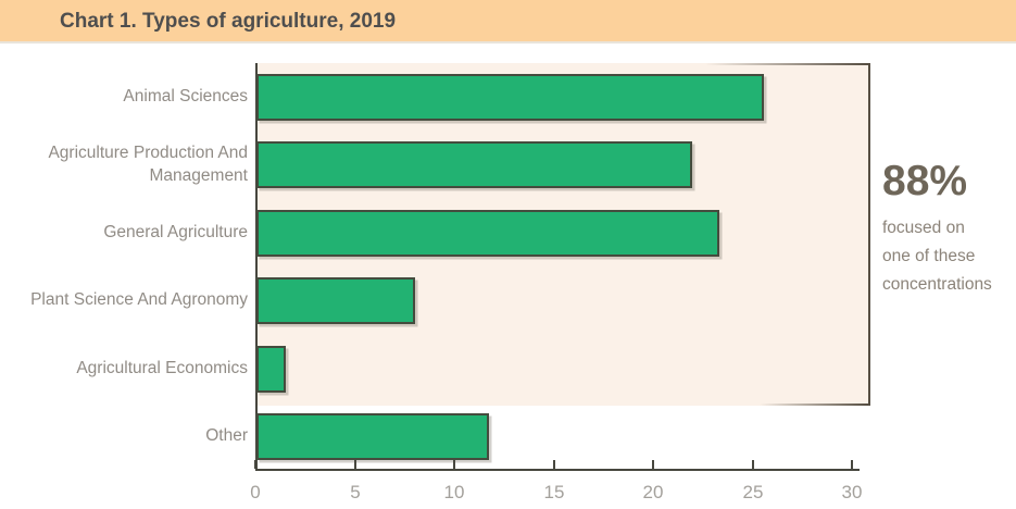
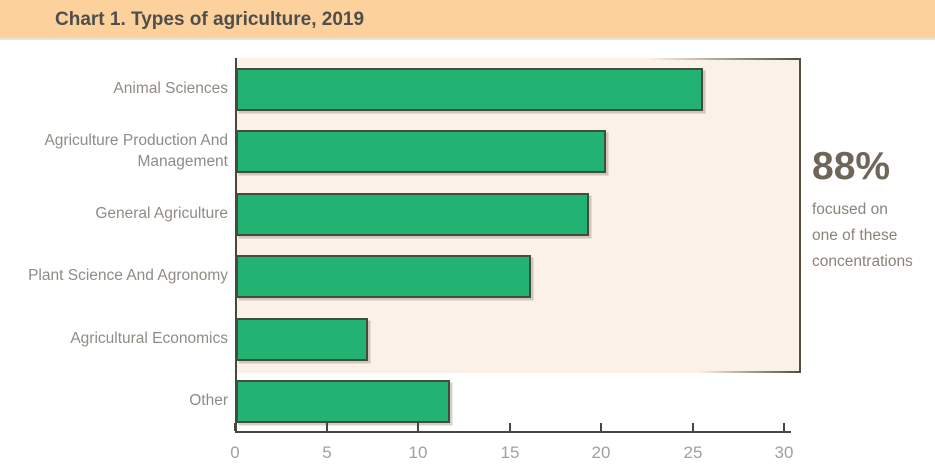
Agriculture Production And Management: 21.9 -> 20.2
General Agriculture: 23.3 -> 19.3
Plant Science And Agronomy: 8.0 -> 16.1
Agricultural Economics: 1.5 -> 7.2
